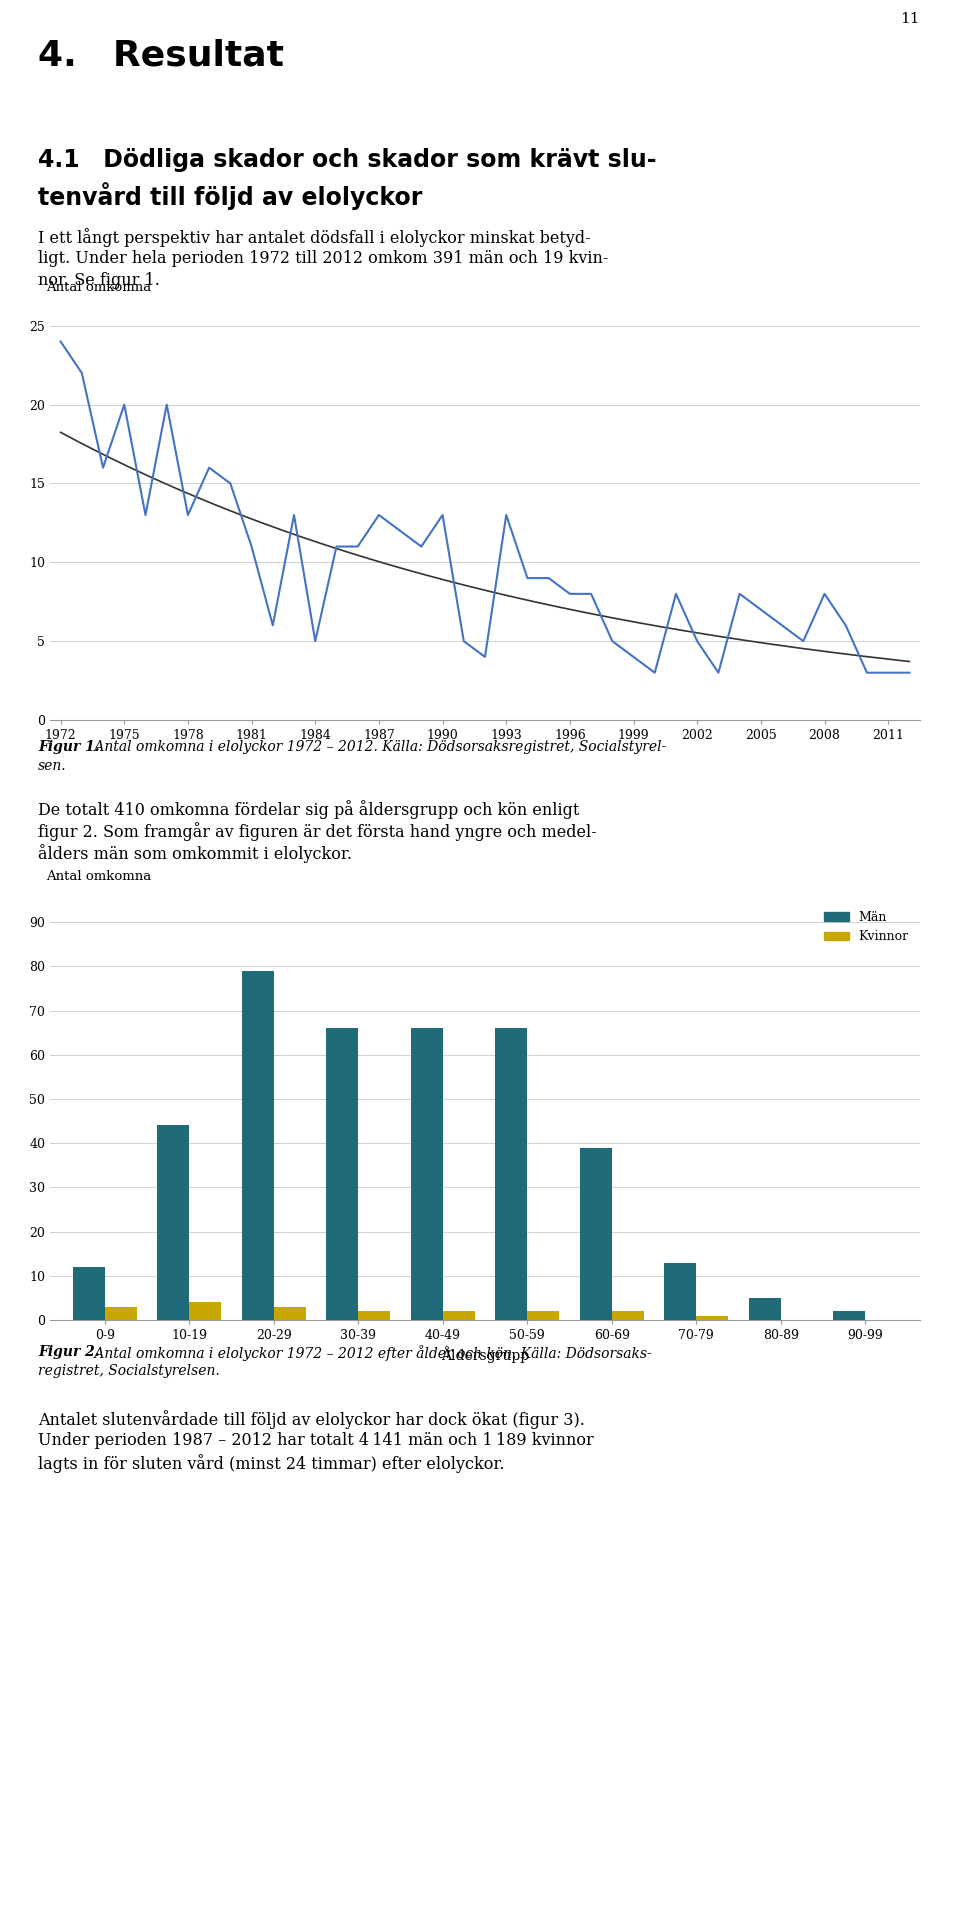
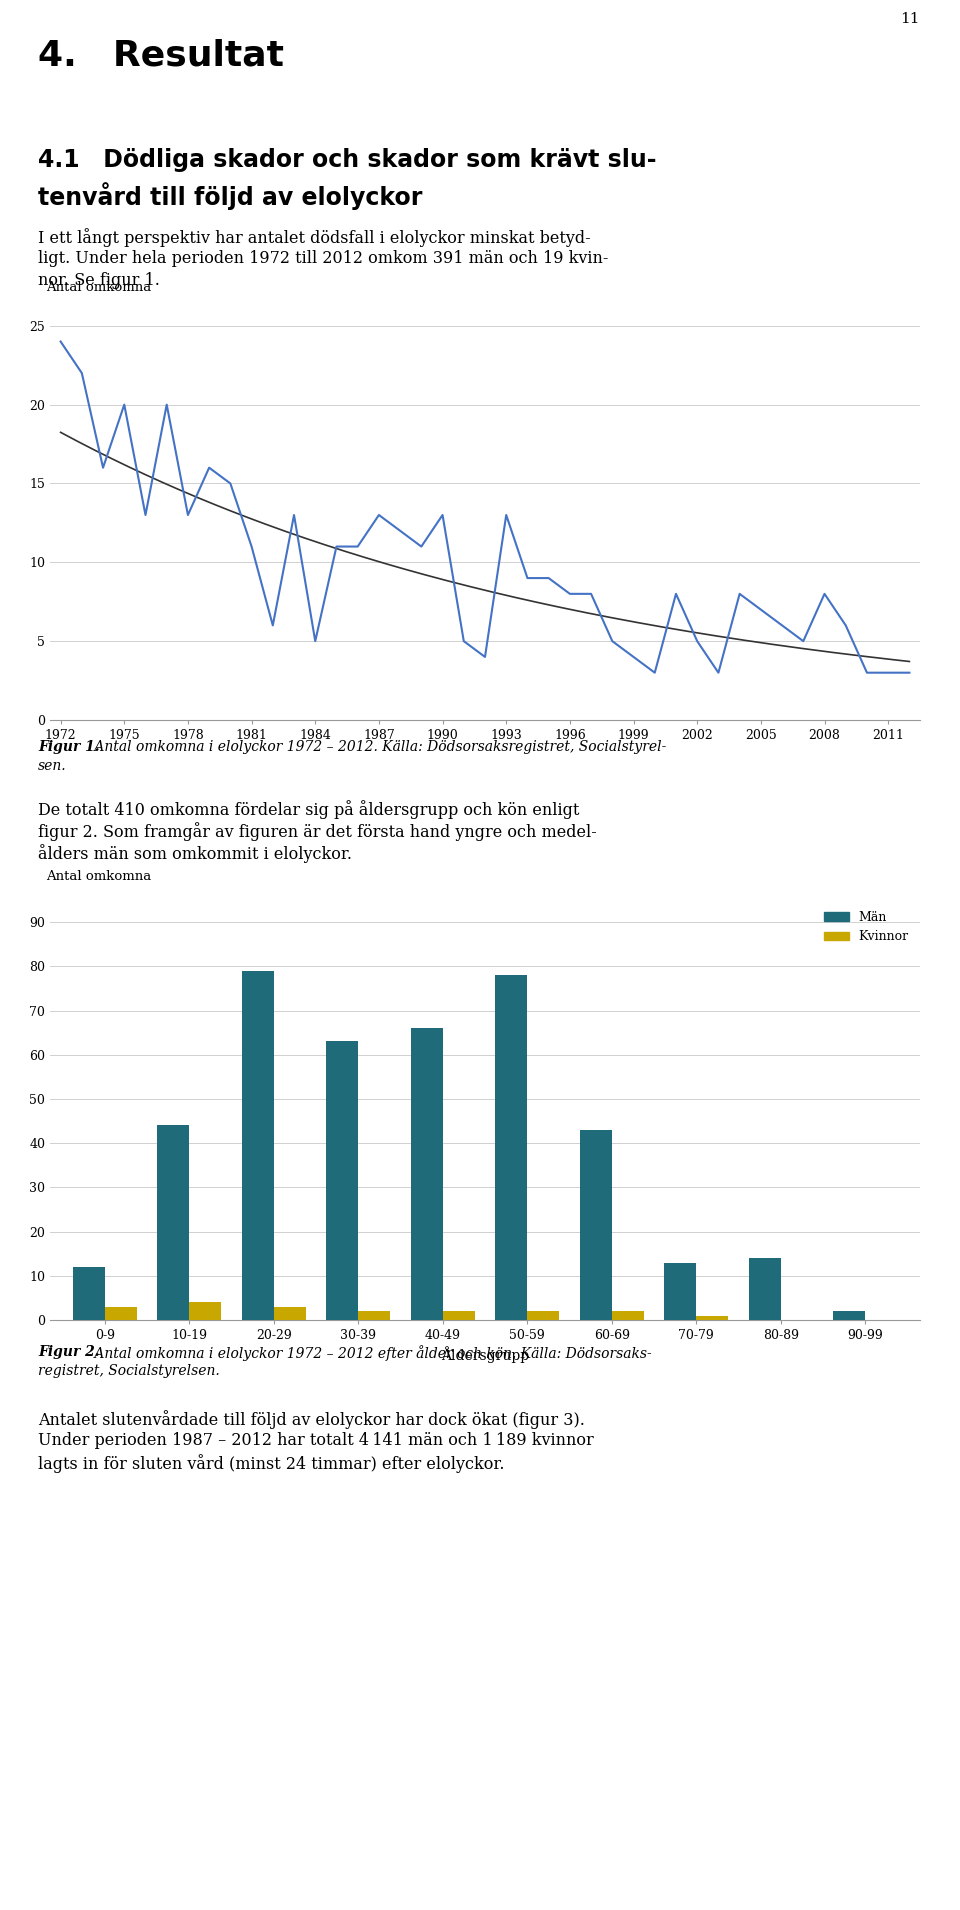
Män/30-39: 66 -> 63
Män/50-59: 66 -> 78
Män/60-69: 39 -> 43
Män/80-89: 5 -> 14
